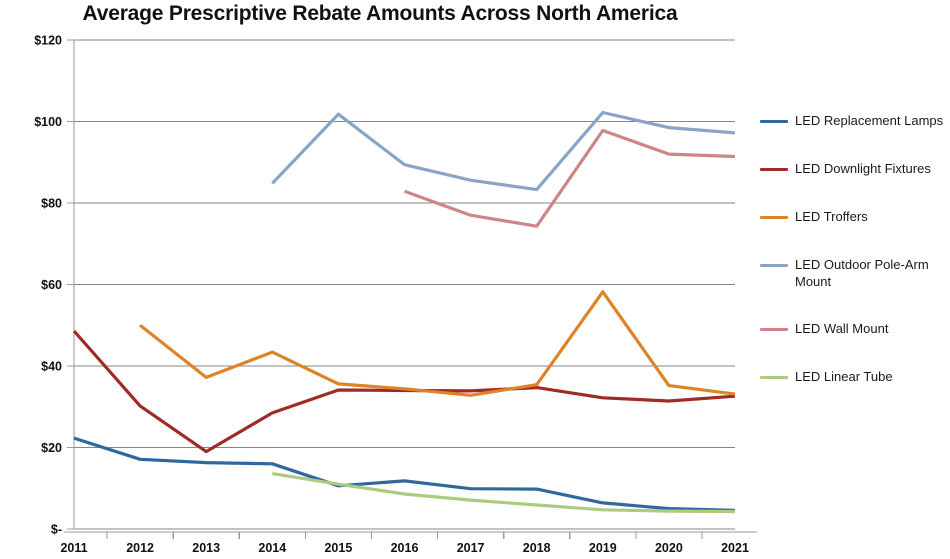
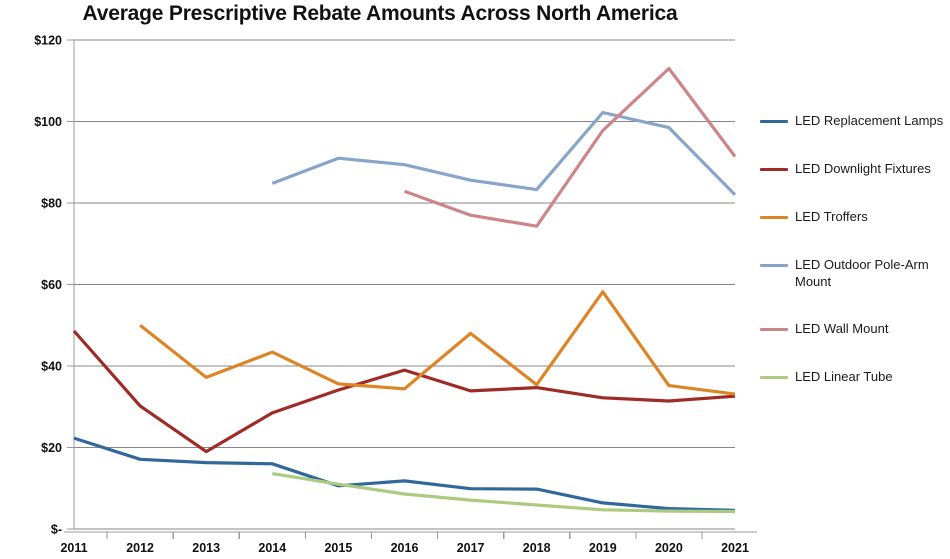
LED Outdoor Pole-Arm Mount/2015: $102 -> $91
LED Downlight Fixtures/2016: $34 -> $39
LED Troffers/2017: $33 -> $48
LED Wall Mount/2020: $92 -> $113
LED Outdoor Pole-Arm Mount/2021: $97 -> $82
